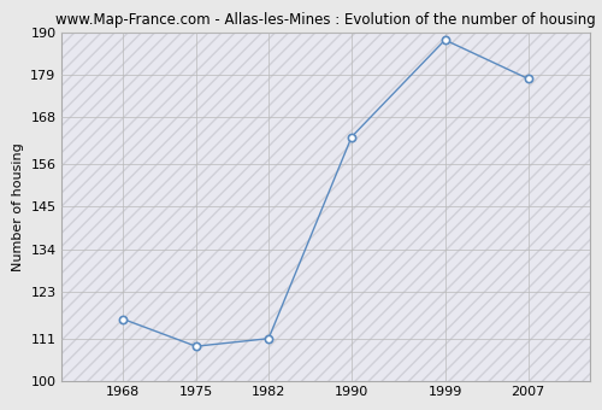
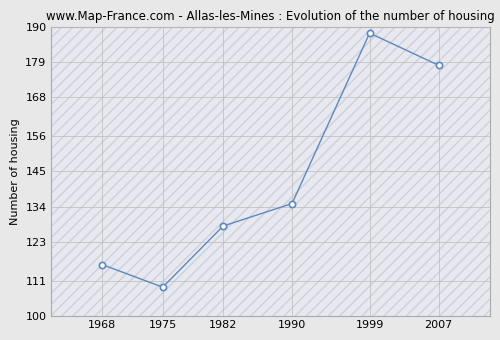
1982: 111 -> 128
1990: 163 -> 135
